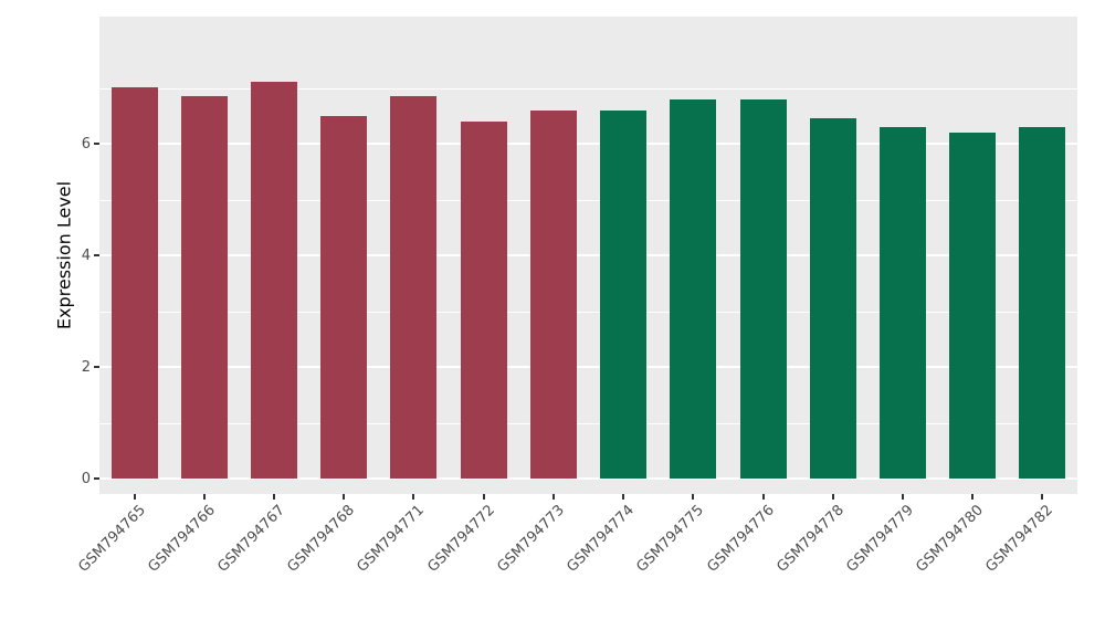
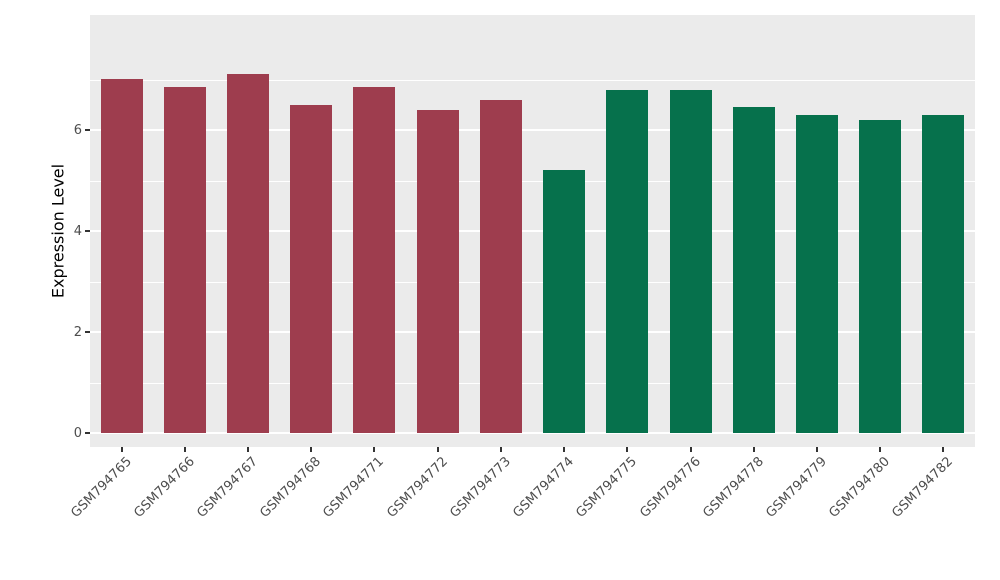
GSM794774: 6.6 -> 5.2
